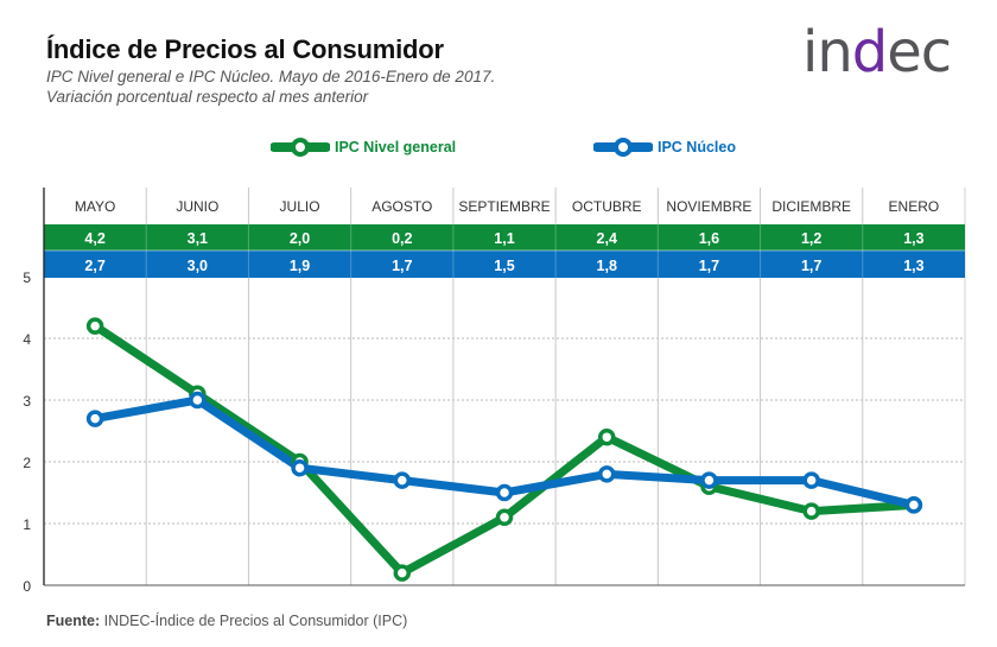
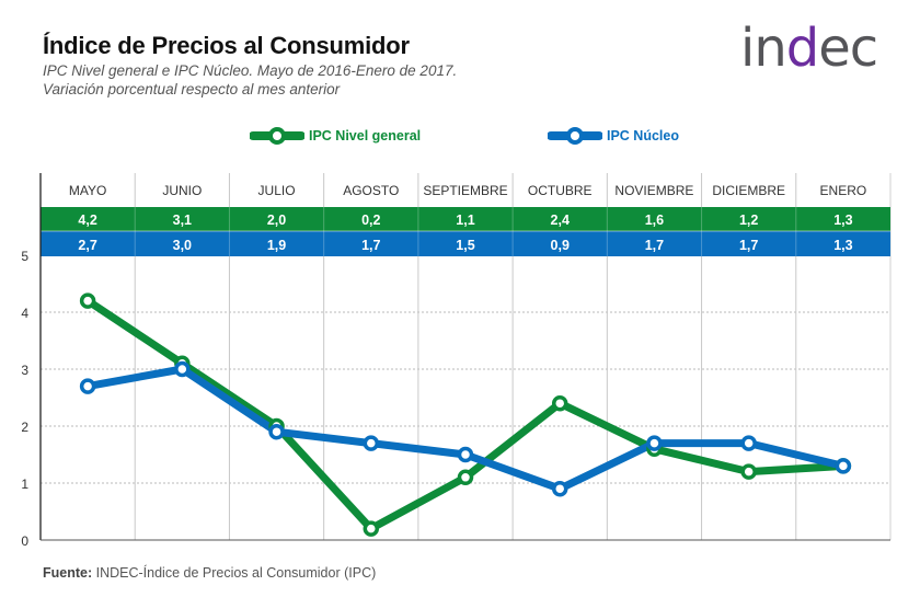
IPC Núcleo/OCTUBRE: 1,8 -> 0,9
